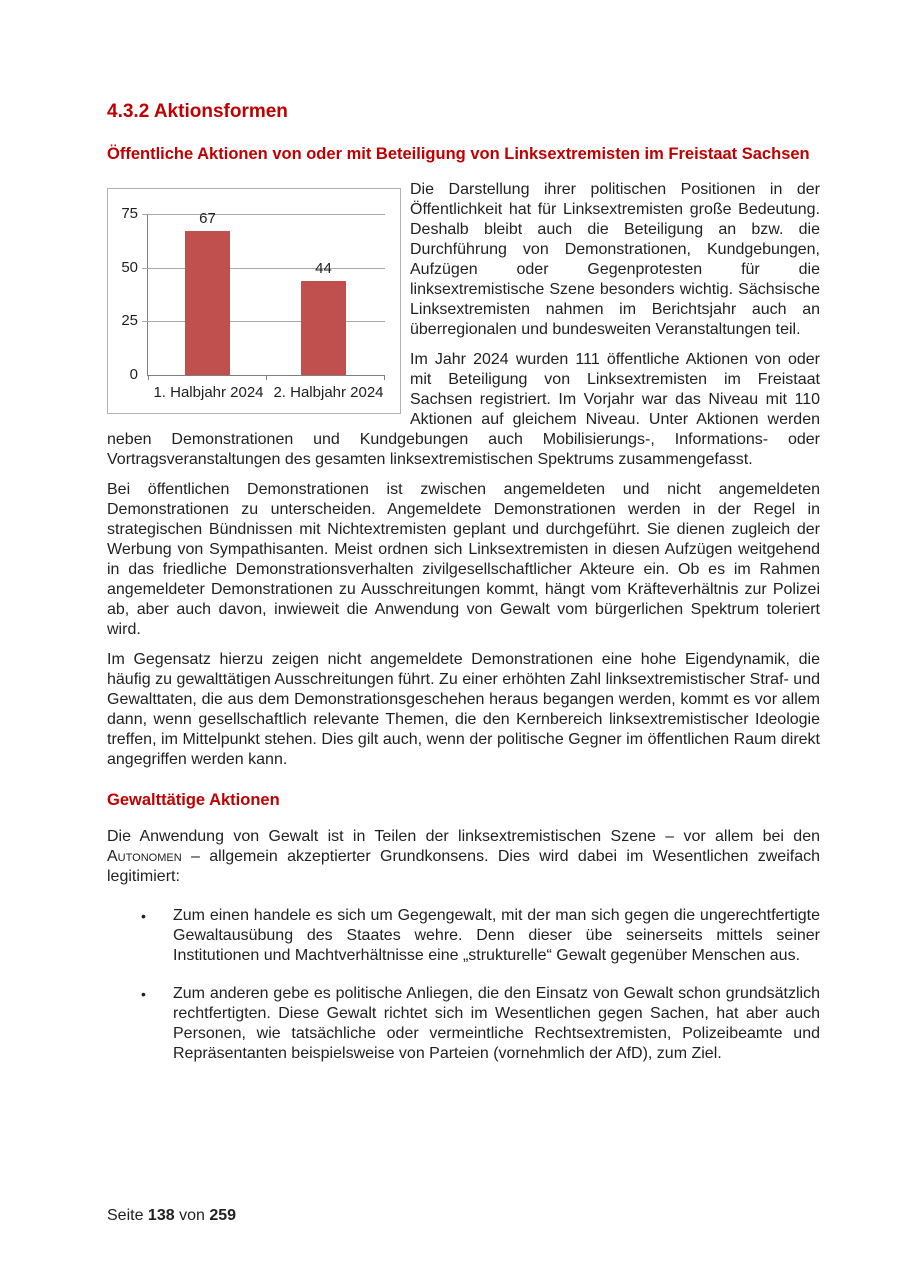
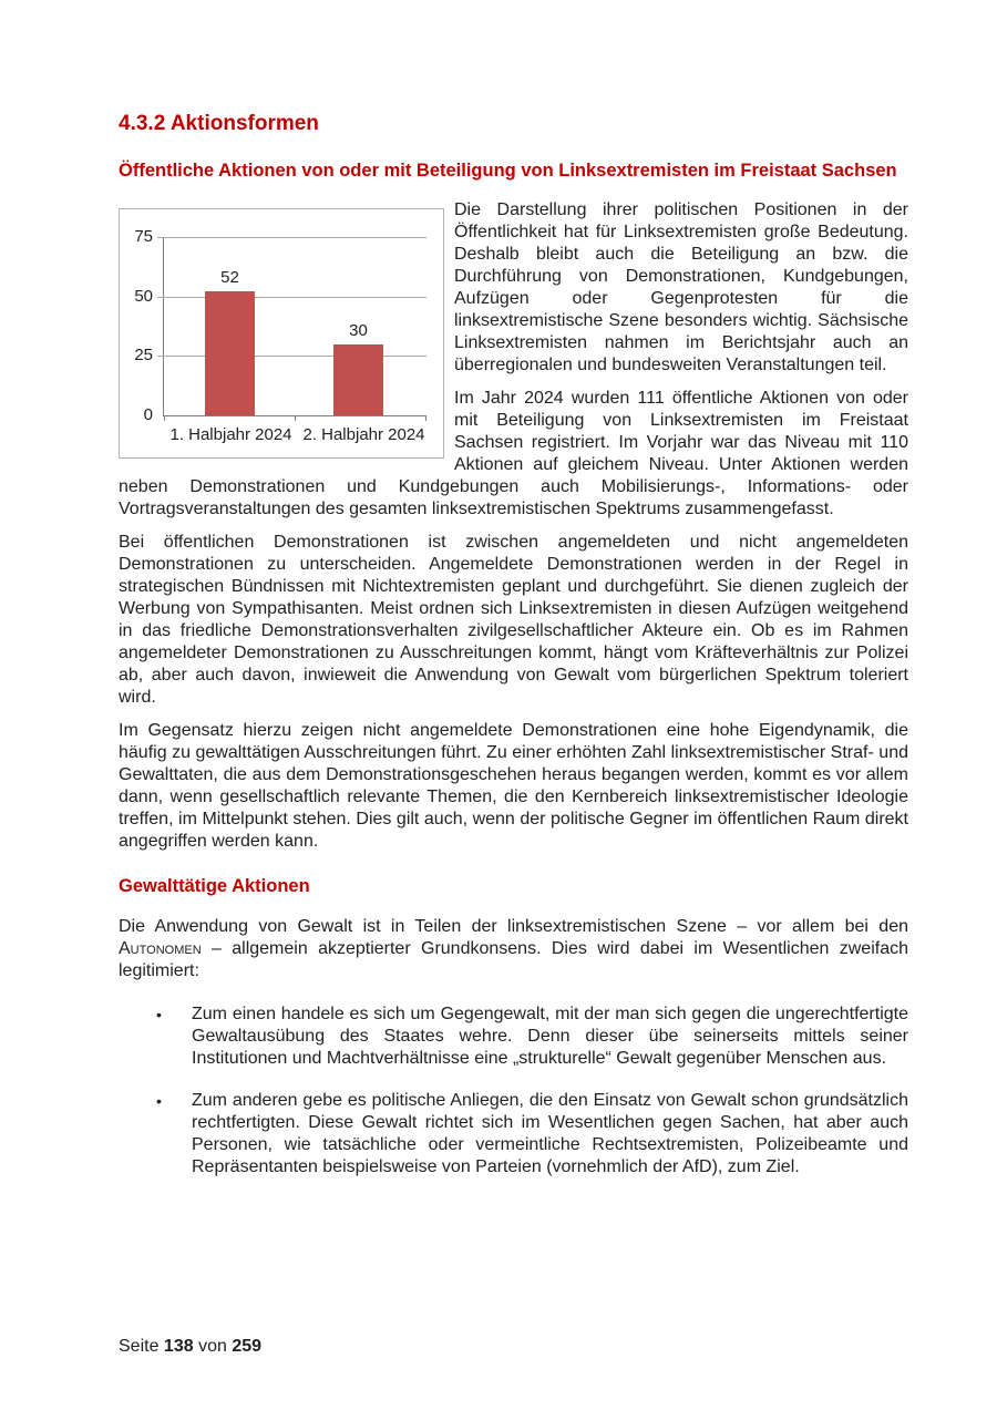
1. Halbjahr 2024: 67 -> 52
2. Halbjahr 2024: 44 -> 30
